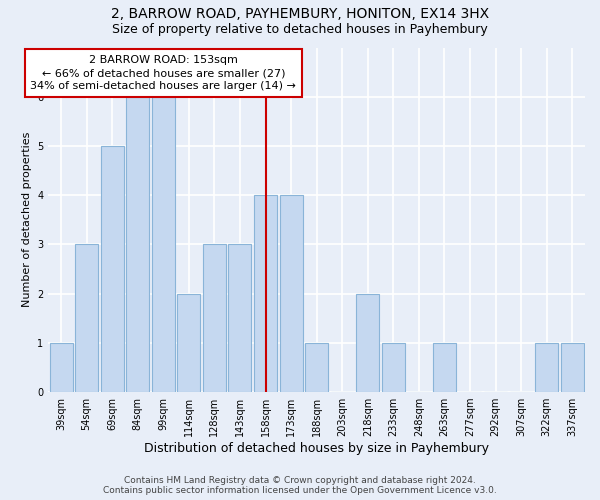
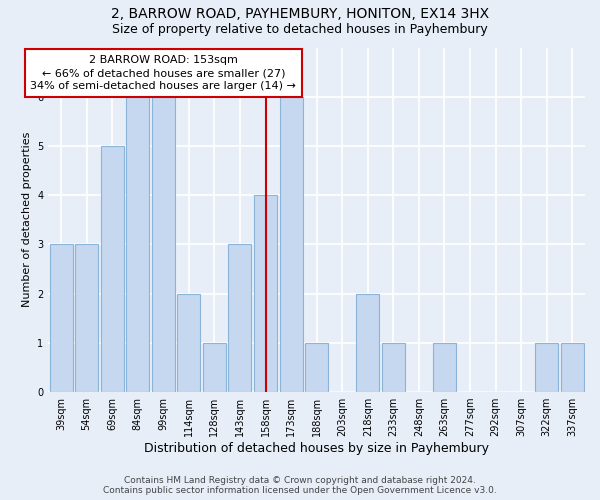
39sqm: 1 -> 3
128sqm: 3 -> 1
173sqm: 4 -> 6
